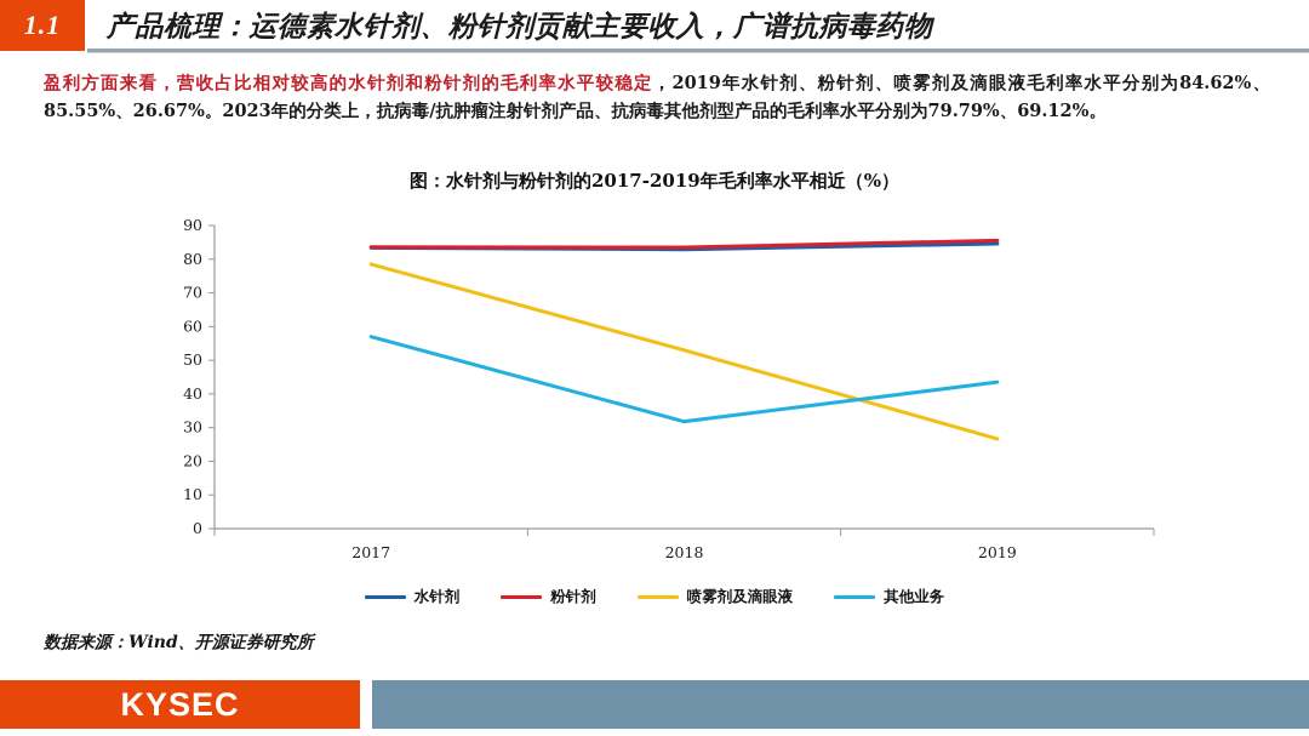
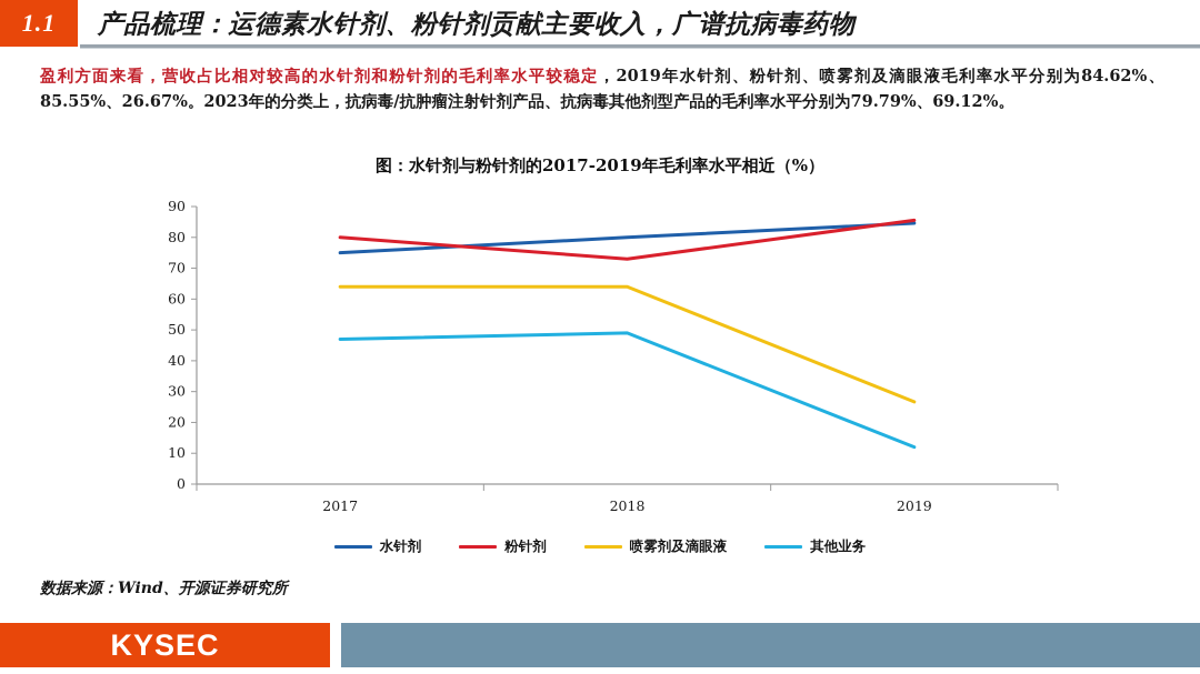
水针剂/2017: 83 -> 75
粉针剂/2017: 84 -> 80
喷雾剂及滴眼液/2017: 78 -> 64
其他业务/2017: 57 -> 47
水针剂/2018: 83 -> 80
粉针剂/2018: 84 -> 73
喷雾剂及滴眼液/2018: 53 -> 64
其他业务/2018: 32 -> 49
其他业务/2019: 44 -> 12
